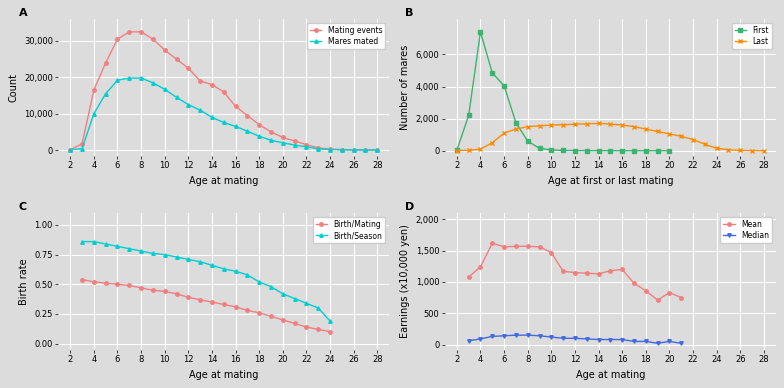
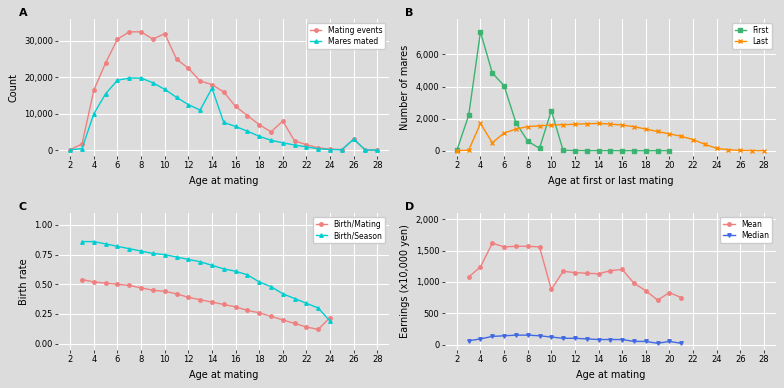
A/Mating events/10: 27,500 -> 32,000
A/Mares mated/14: 9,000 -> 17,000
A/Mating events/20: 3,500 -> 8,000
A/Mating events/26: 100 -> 3,000
A/Mares mated/26: 0 -> 3,000
B/Last/4: 100 -> 1,700
B/First/10: 0 -> 2,500
C/Birth/Mating/24: 0.10 -> 0.22
D/Mean/10: 1,470 -> 880
